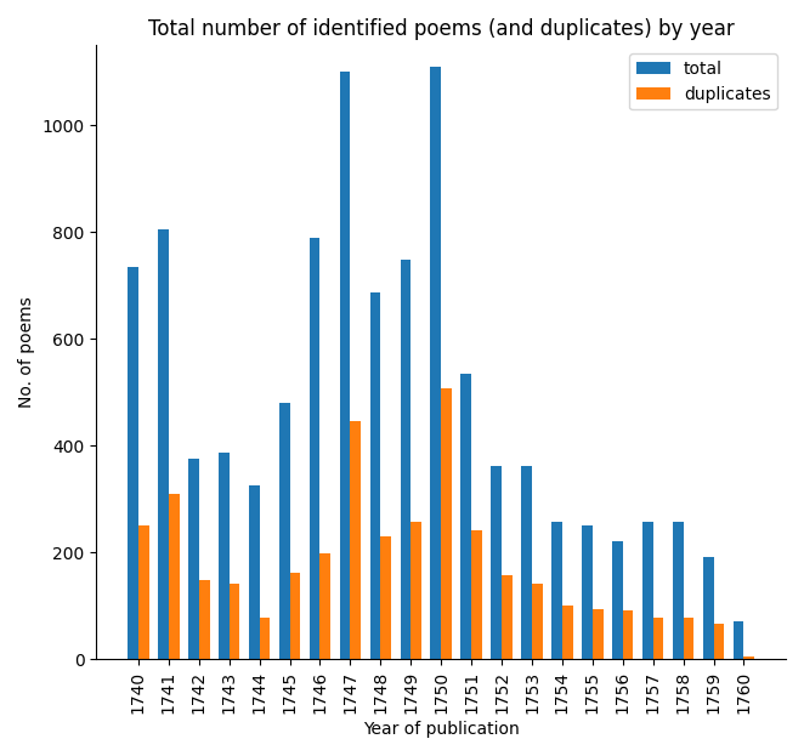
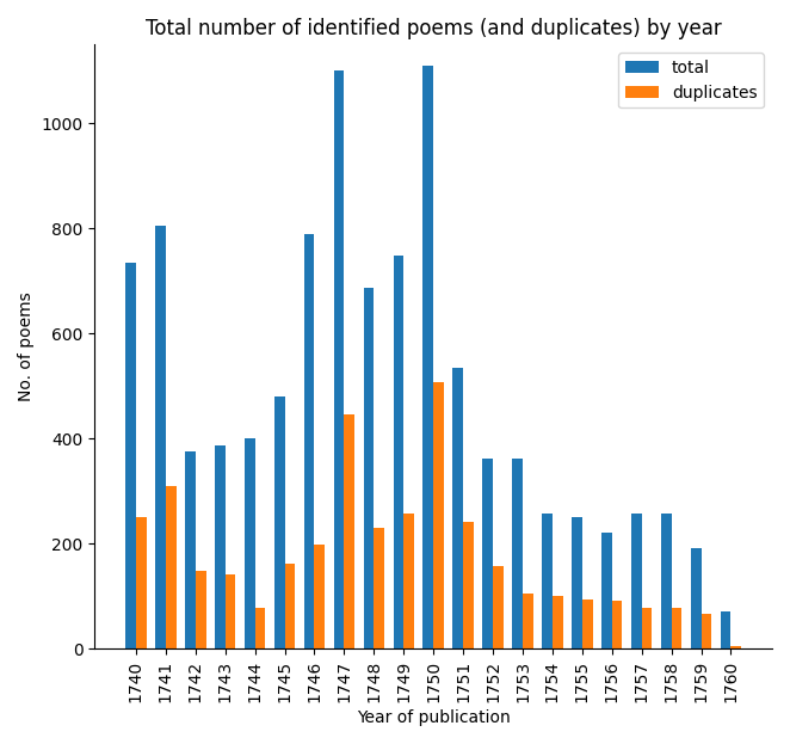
total/1744: 325 -> 400
duplicates/1753: 143 -> 105
